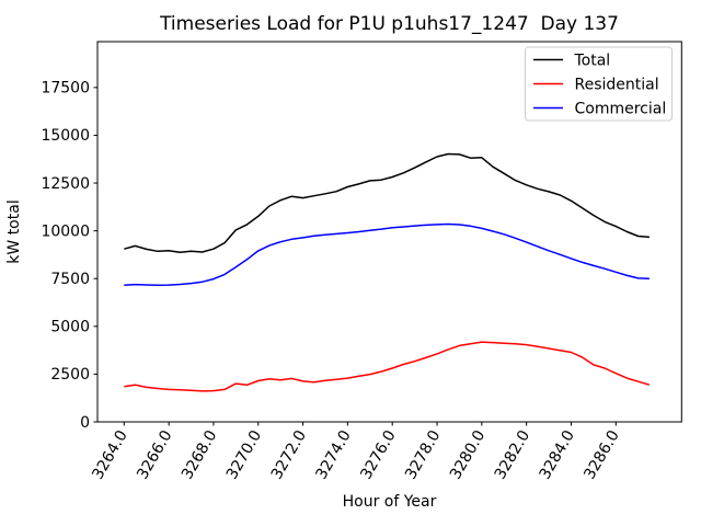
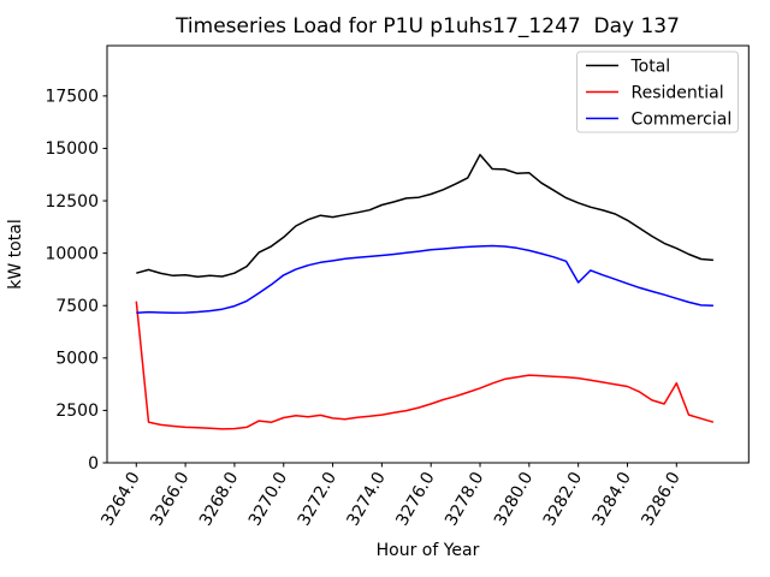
Residential/3264.0: 1800 -> 7700
Total/3278.0: 13900 -> 14700
Commercial/3282.0: 9400 -> 8600
Residential/3286.0: 2500 -> 3800
